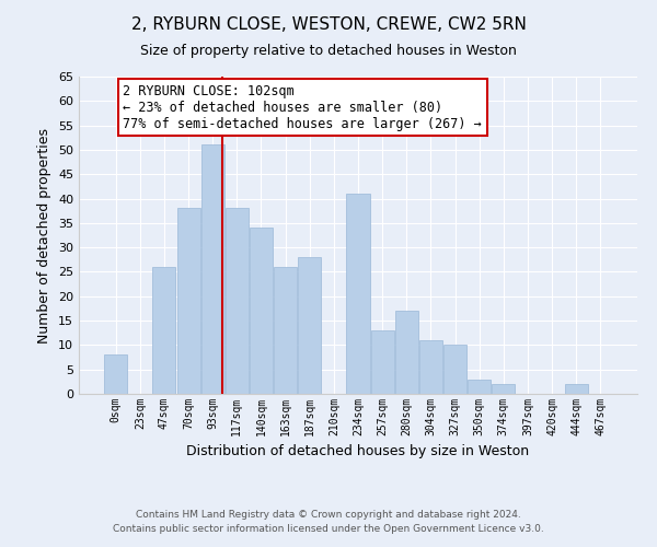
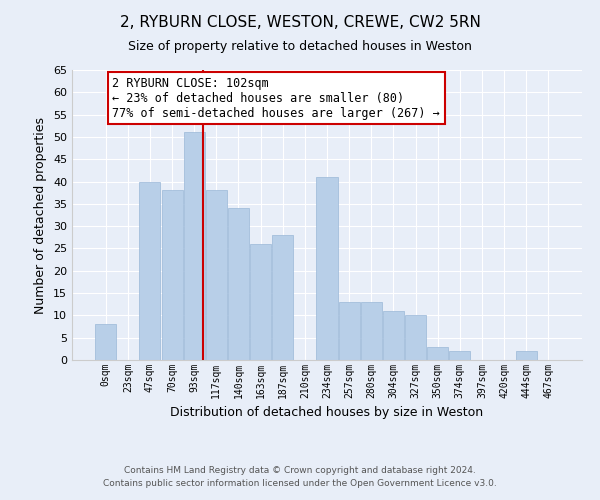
47sqm: 26 -> 40
280sqm: 17 -> 13
